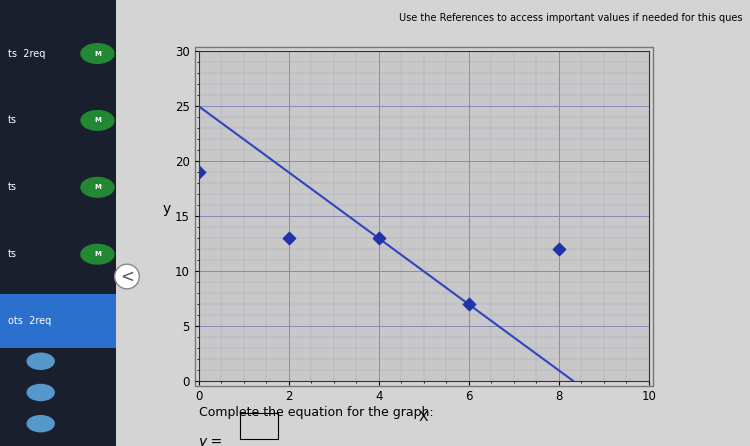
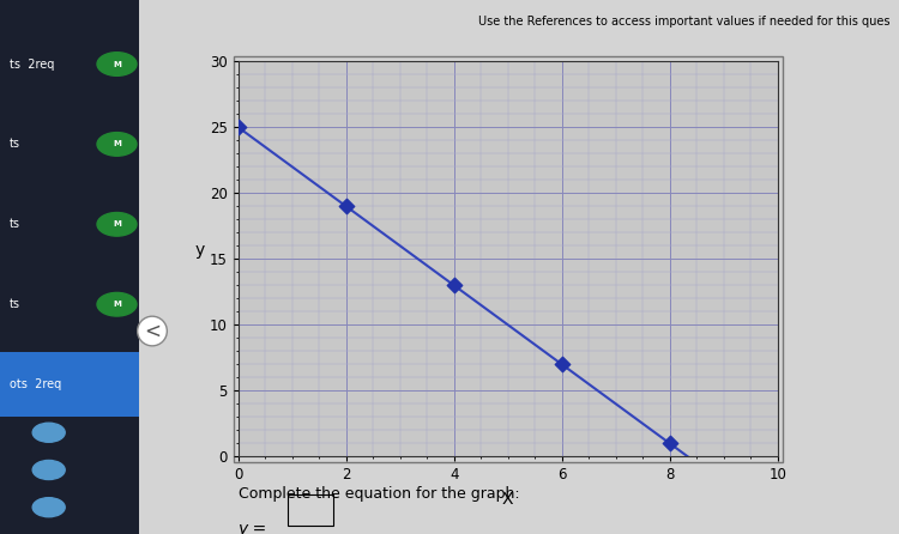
0: 19 -> 25
2: 13 -> 19
8: 12 -> 1
